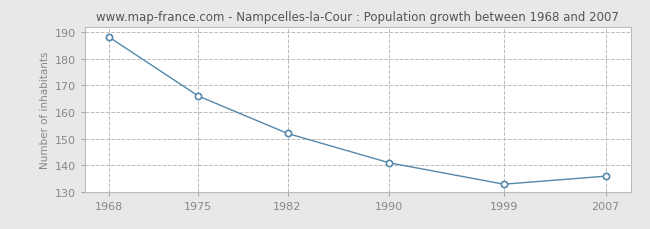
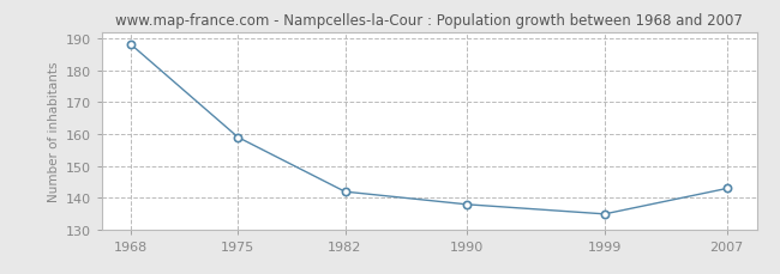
1975: 166 -> 159
1982: 152 -> 142
1990: 141 -> 138
1999: 133 -> 135
2007: 136 -> 143
